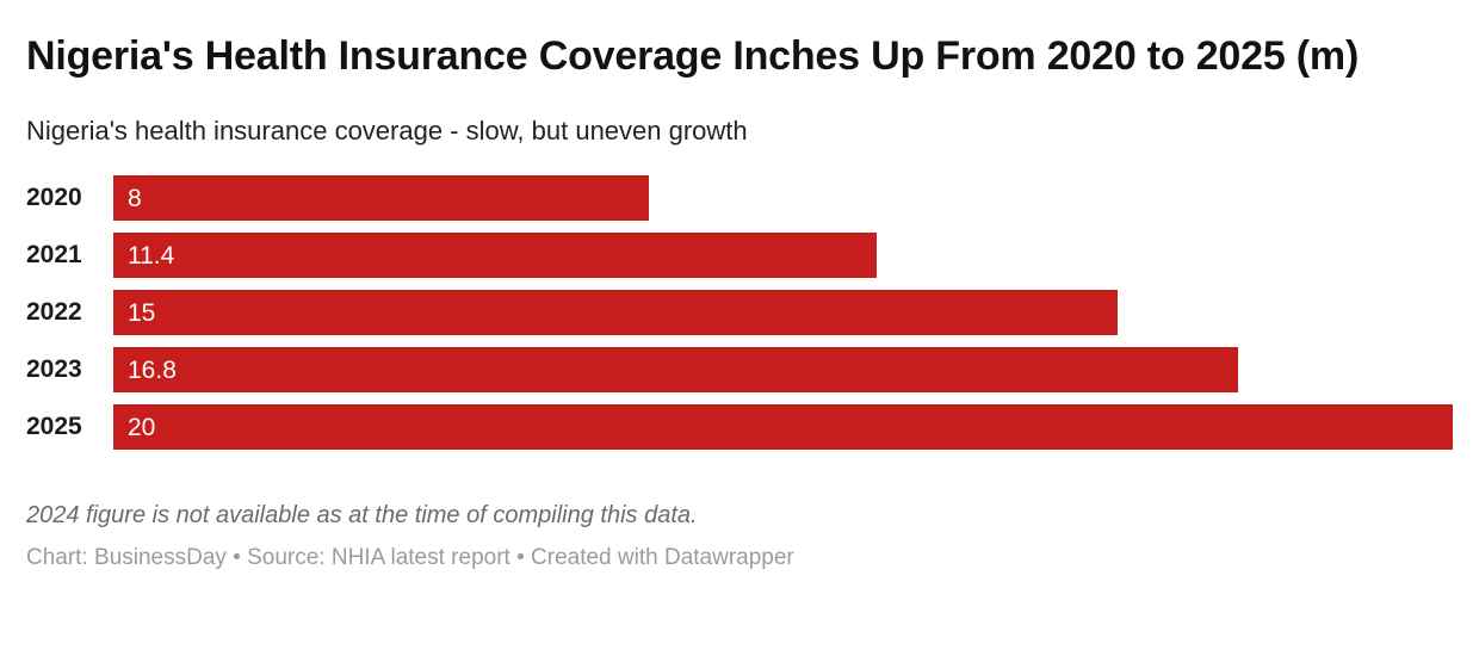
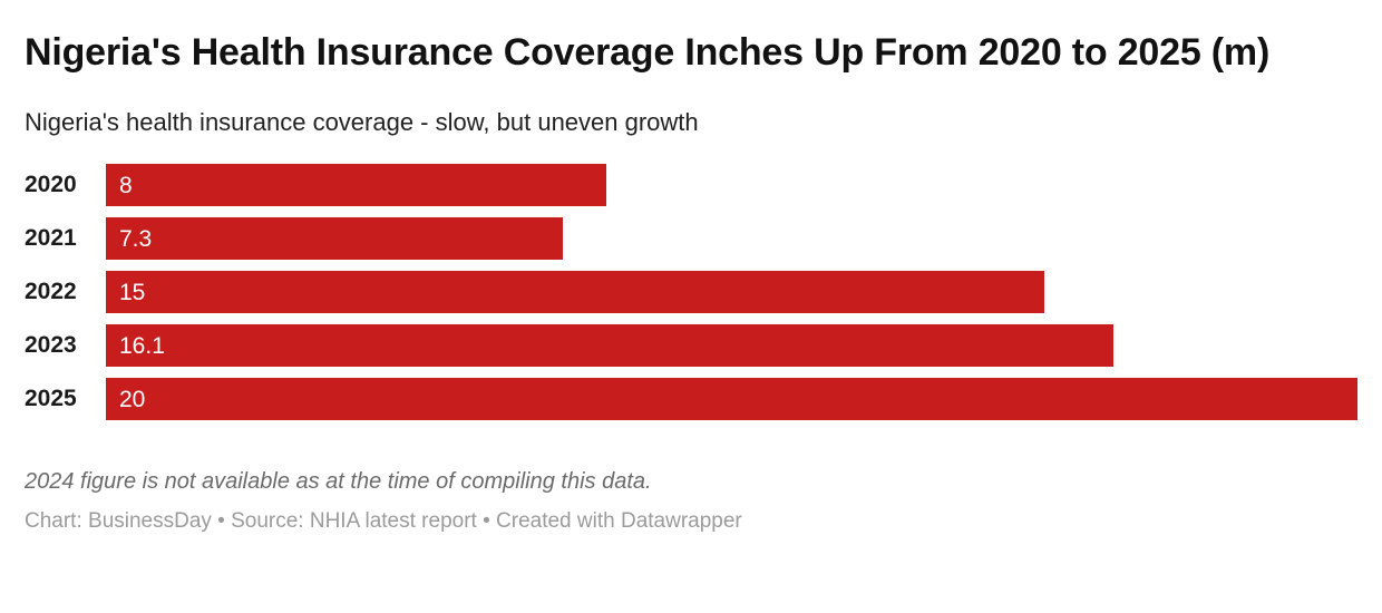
2021: 11.4 -> 7.3
2023: 16.8 -> 16.1
